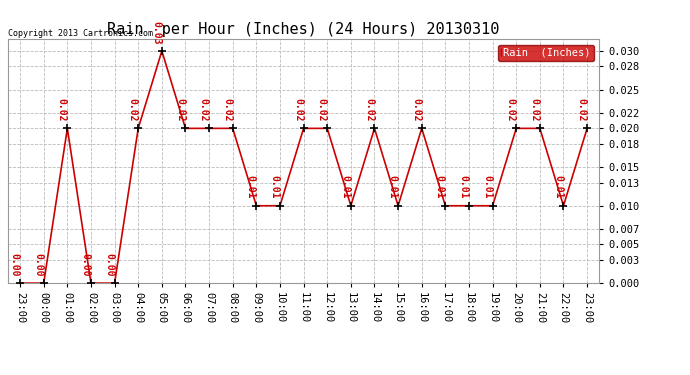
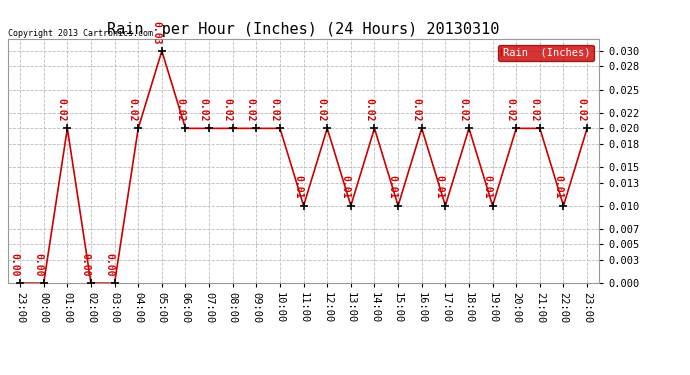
09:00: 0.01 -> 0.02
10:00: 0.01 -> 0.02
11:00: 0.02 -> 0.01
18:00: 0.01 -> 0.02
